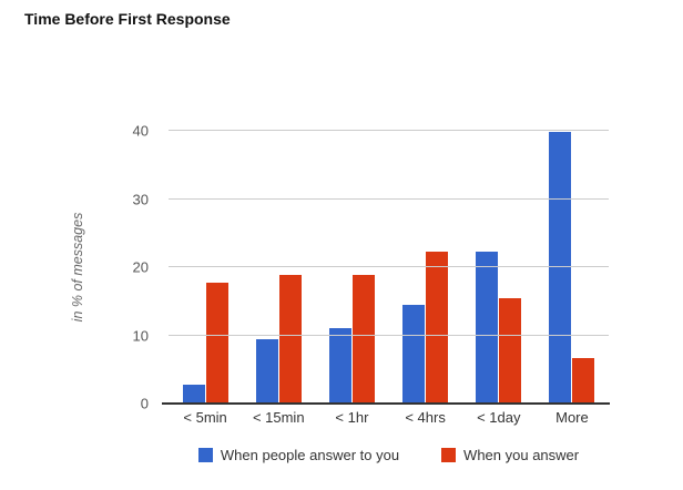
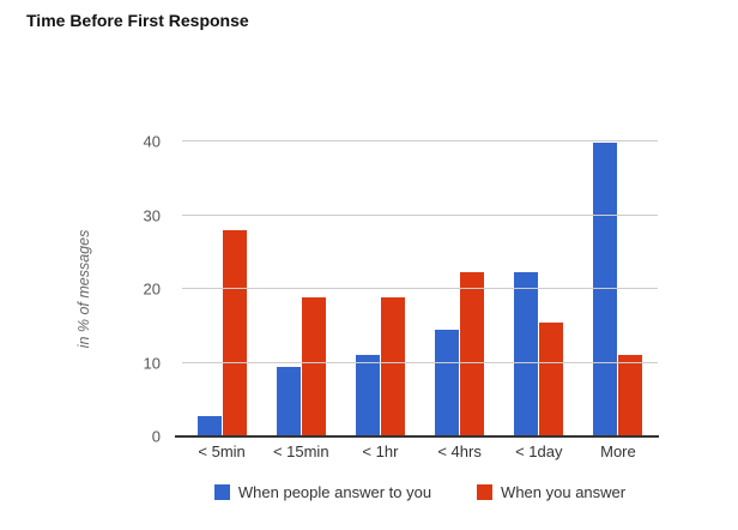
When you answer/< 5min: 18 -> 28
When you answer/More: 7 -> 11
